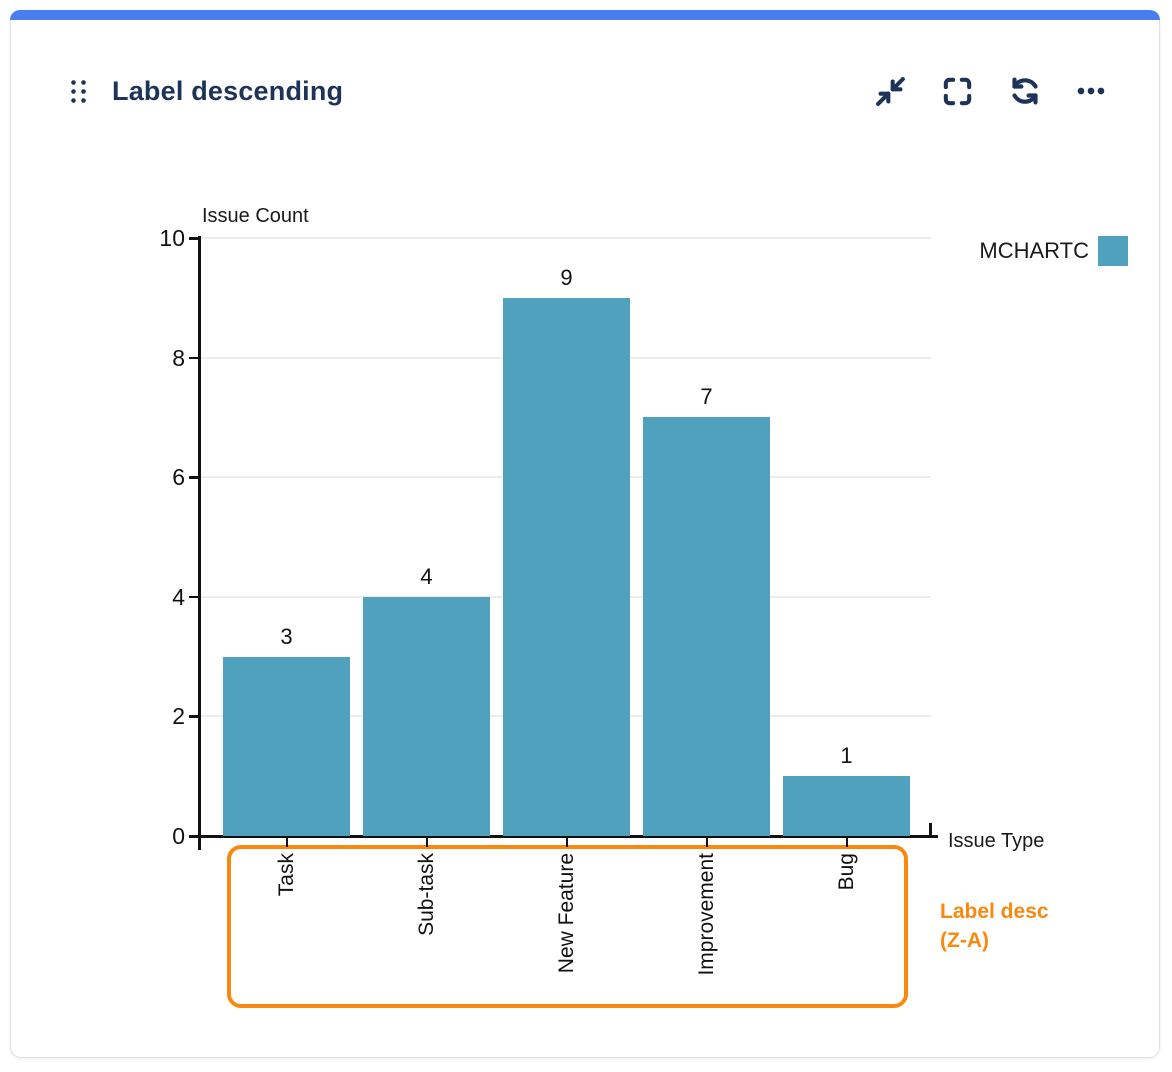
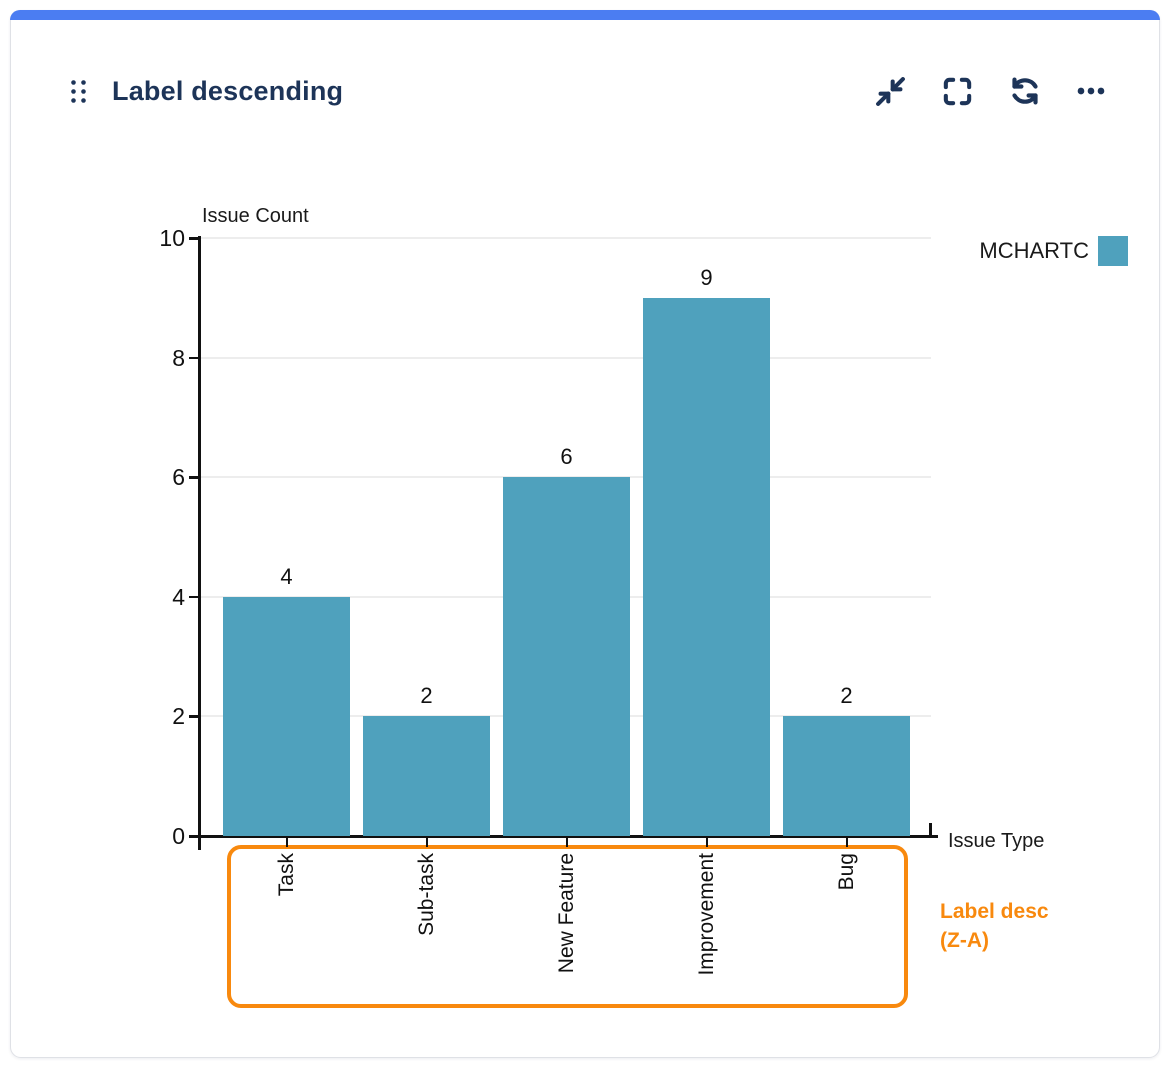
Task: 3 -> 4
Sub-task: 4 -> 2
New Feature: 9 -> 6
Improvement: 7 -> 9
Bug: 1 -> 2
